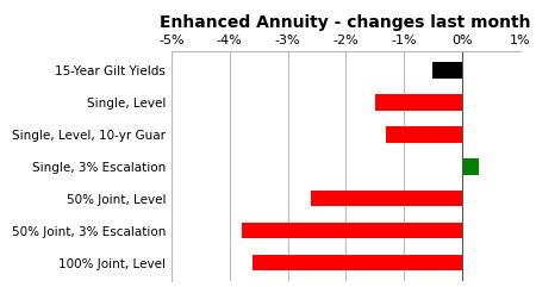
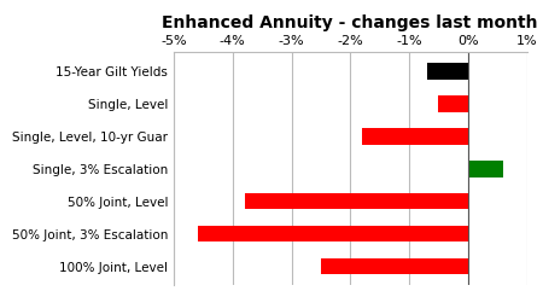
15-Year Gilt Yields: -0.5% -> -0.7%
Single, Level: -1.5% -> -0.5%
Single, Level, 10-yr Guar: -1.3% -> -1.8%
Single, 3% Escalation: 0.3% -> 0.6%
50% Joint, Level: -2.6% -> -3.8%
50% Joint, 3% Escalation: -3.8% -> -4.6%
100% Joint, Level: -3.6% -> -2.5%
